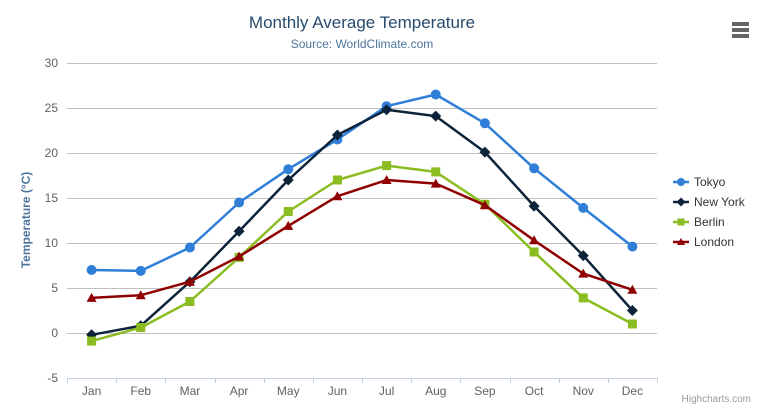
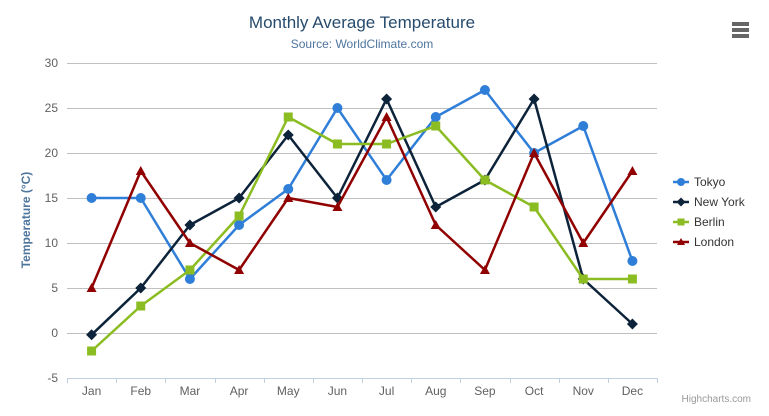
Tokyo/Jan: 7 -> 15
Berlin/Jan: -1 -> -2
London/Jan: 4 -> 5
Tokyo/Feb: 7 -> 15
New York/Feb: 1 -> 5
Berlin/Feb: 1 -> 3
London/Feb: 4 -> 18
Tokyo/Mar: 10 -> 6
New York/Mar: 6 -> 12
Berlin/Mar: 4 -> 7
London/Mar: 6 -> 10
Tokyo/Apr: 14 -> 12
New York/Apr: 11 -> 15
Berlin/Apr: 8 -> 13
London/Apr: 8 -> 7
Tokyo/May: 18 -> 16
New York/May: 17 -> 22
Berlin/May: 14 -> 24
London/May: 12 -> 15
Tokyo/Jun: 22 -> 25
New York/Jun: 22 -> 15
Berlin/Jun: 17 -> 21
London/Jun: 15 -> 14
Tokyo/Jul: 25 -> 17
New York/Jul: 25 -> 26
Berlin/Jul: 19 -> 21
London/Jul: 17 -> 24
Tokyo/Aug: 26 -> 24
New York/Aug: 24 -> 14
Berlin/Aug: 18 -> 23
London/Aug: 17 -> 12
Tokyo/Sep: 23 -> 27
New York/Sep: 20 -> 17
Berlin/Sep: 14 -> 17
London/Sep: 14 -> 7
Tokyo/Oct: 18 -> 20
New York/Oct: 14 -> 26
Berlin/Oct: 9 -> 14
London/Oct: 10 -> 20
Tokyo/Nov: 14 -> 23
New York/Nov: 9 -> 6
Berlin/Nov: 4 -> 6
London/Nov: 7 -> 10
Tokyo/Dec: 10 -> 8
New York/Dec: 2 -> 1
Berlin/Dec: 1 -> 6
London/Dec: 5 -> 18
